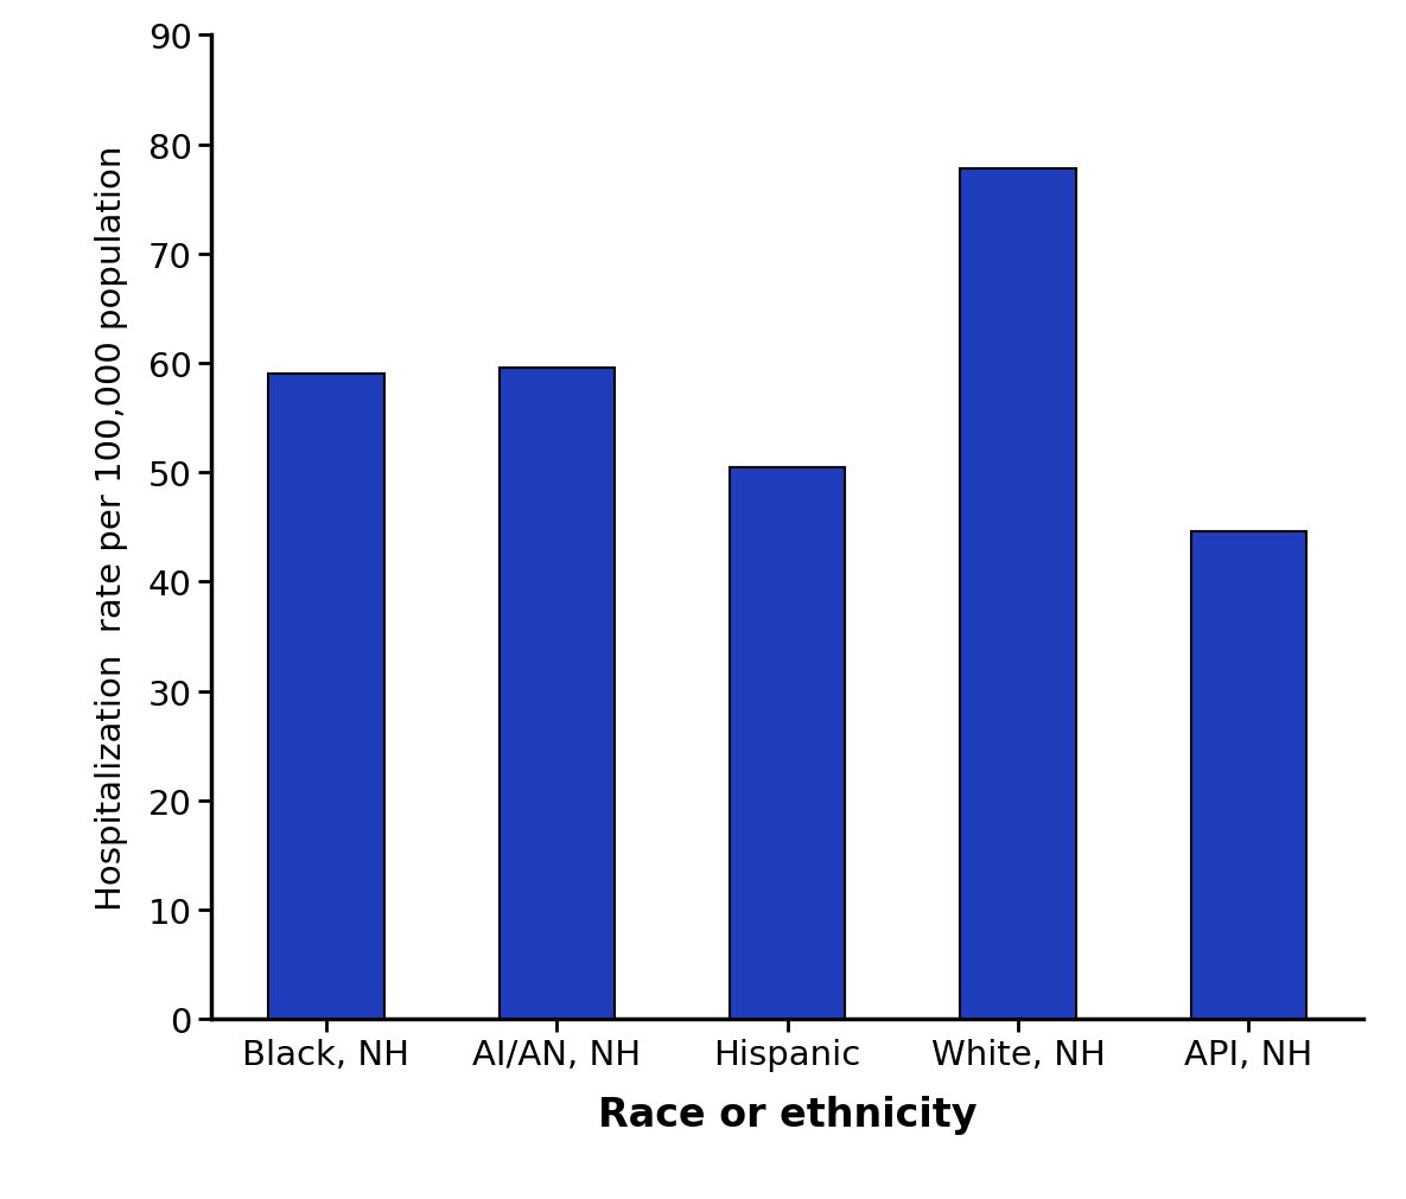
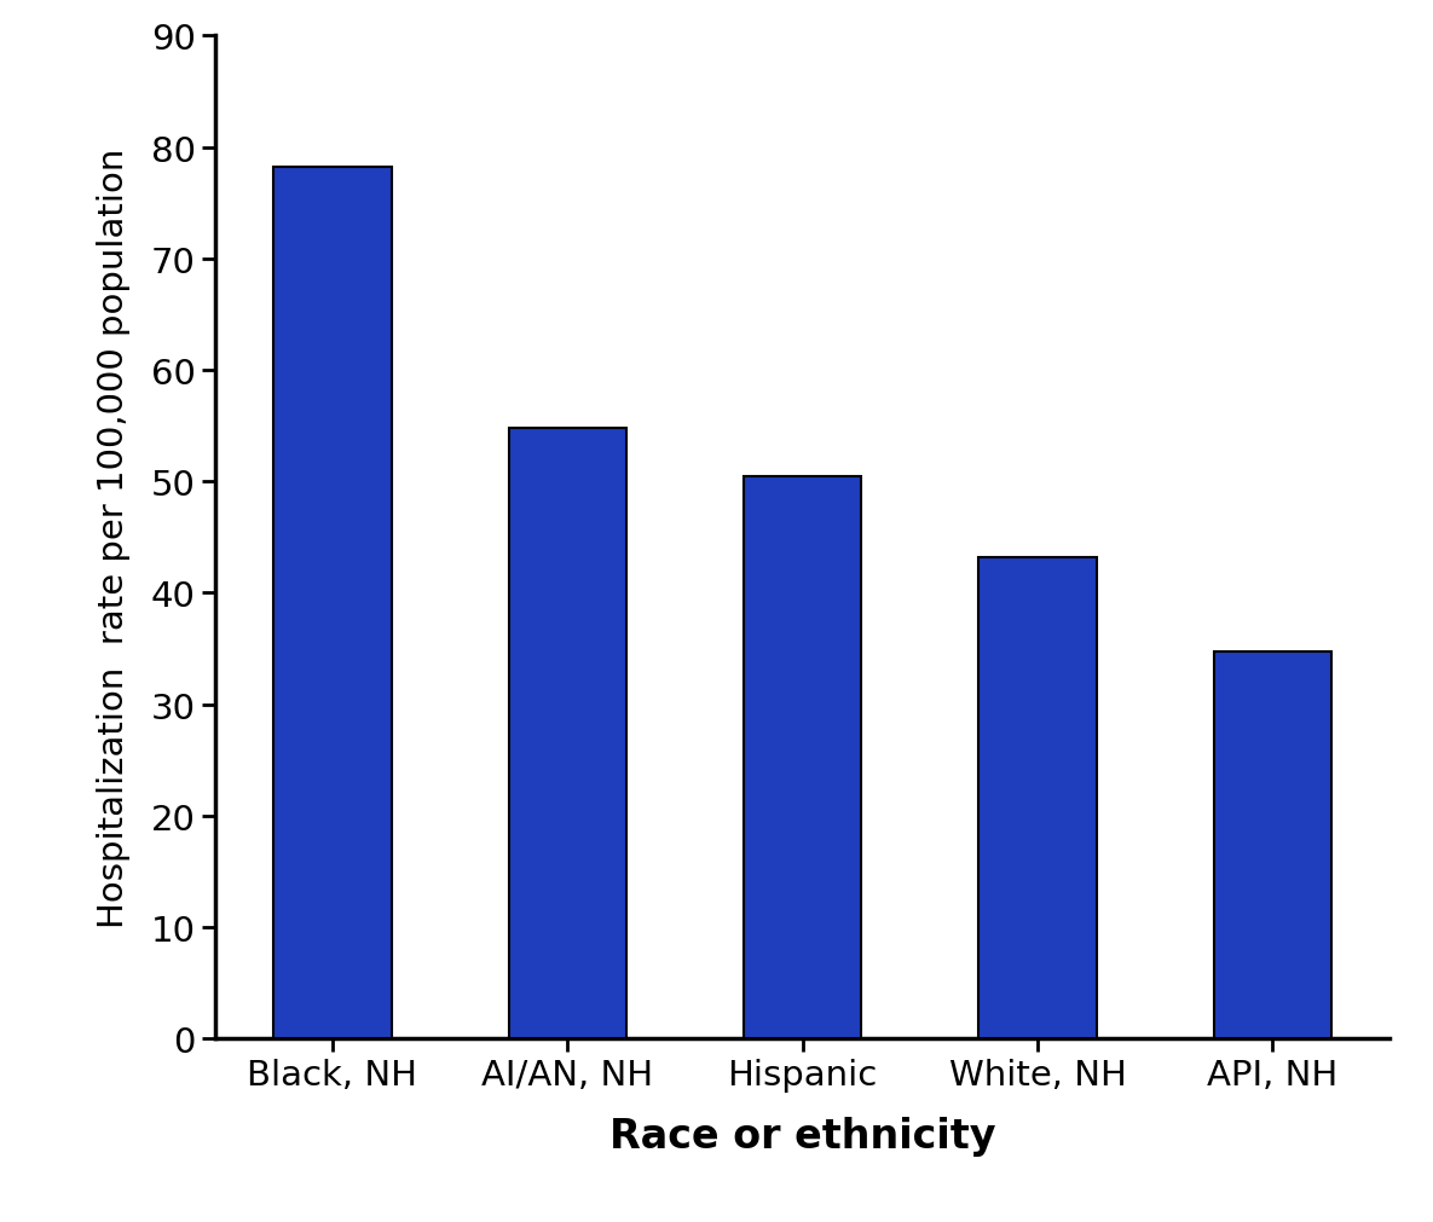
Black, NH: 59.0 -> 78.2
AI/AN, NH: 59.6 -> 54.8
White, NH: 77.8 -> 43.2
API, NH: 44.6 -> 34.7
